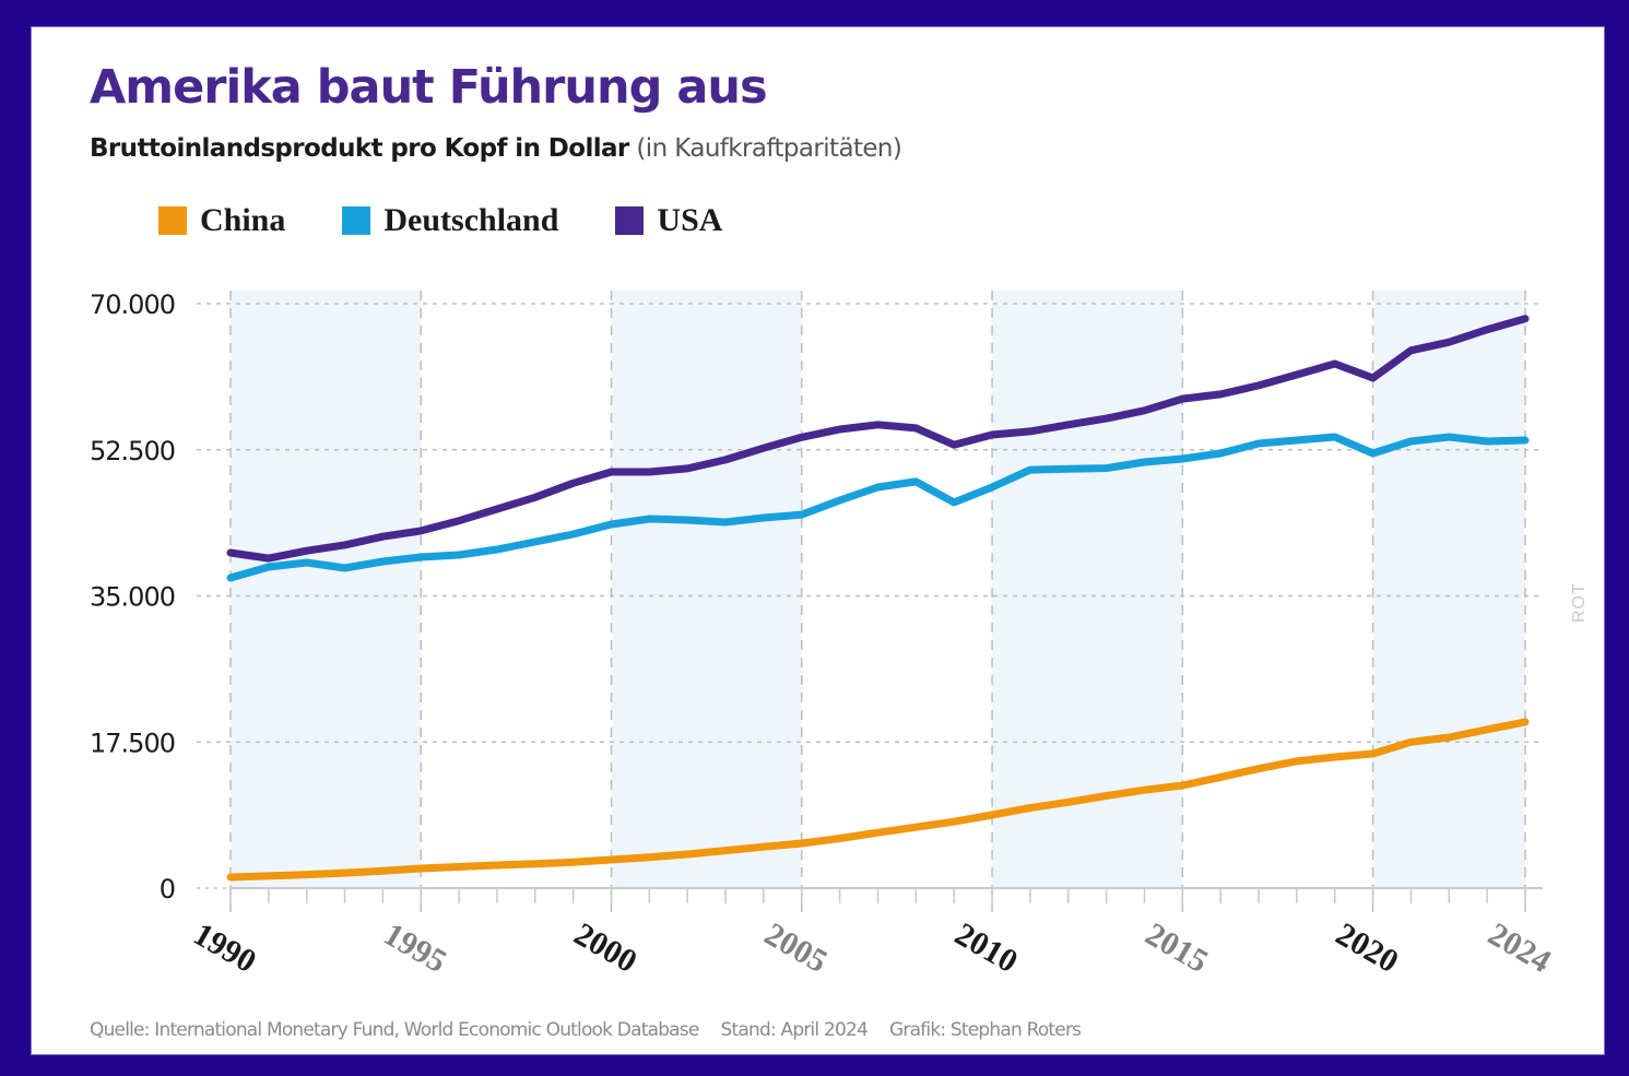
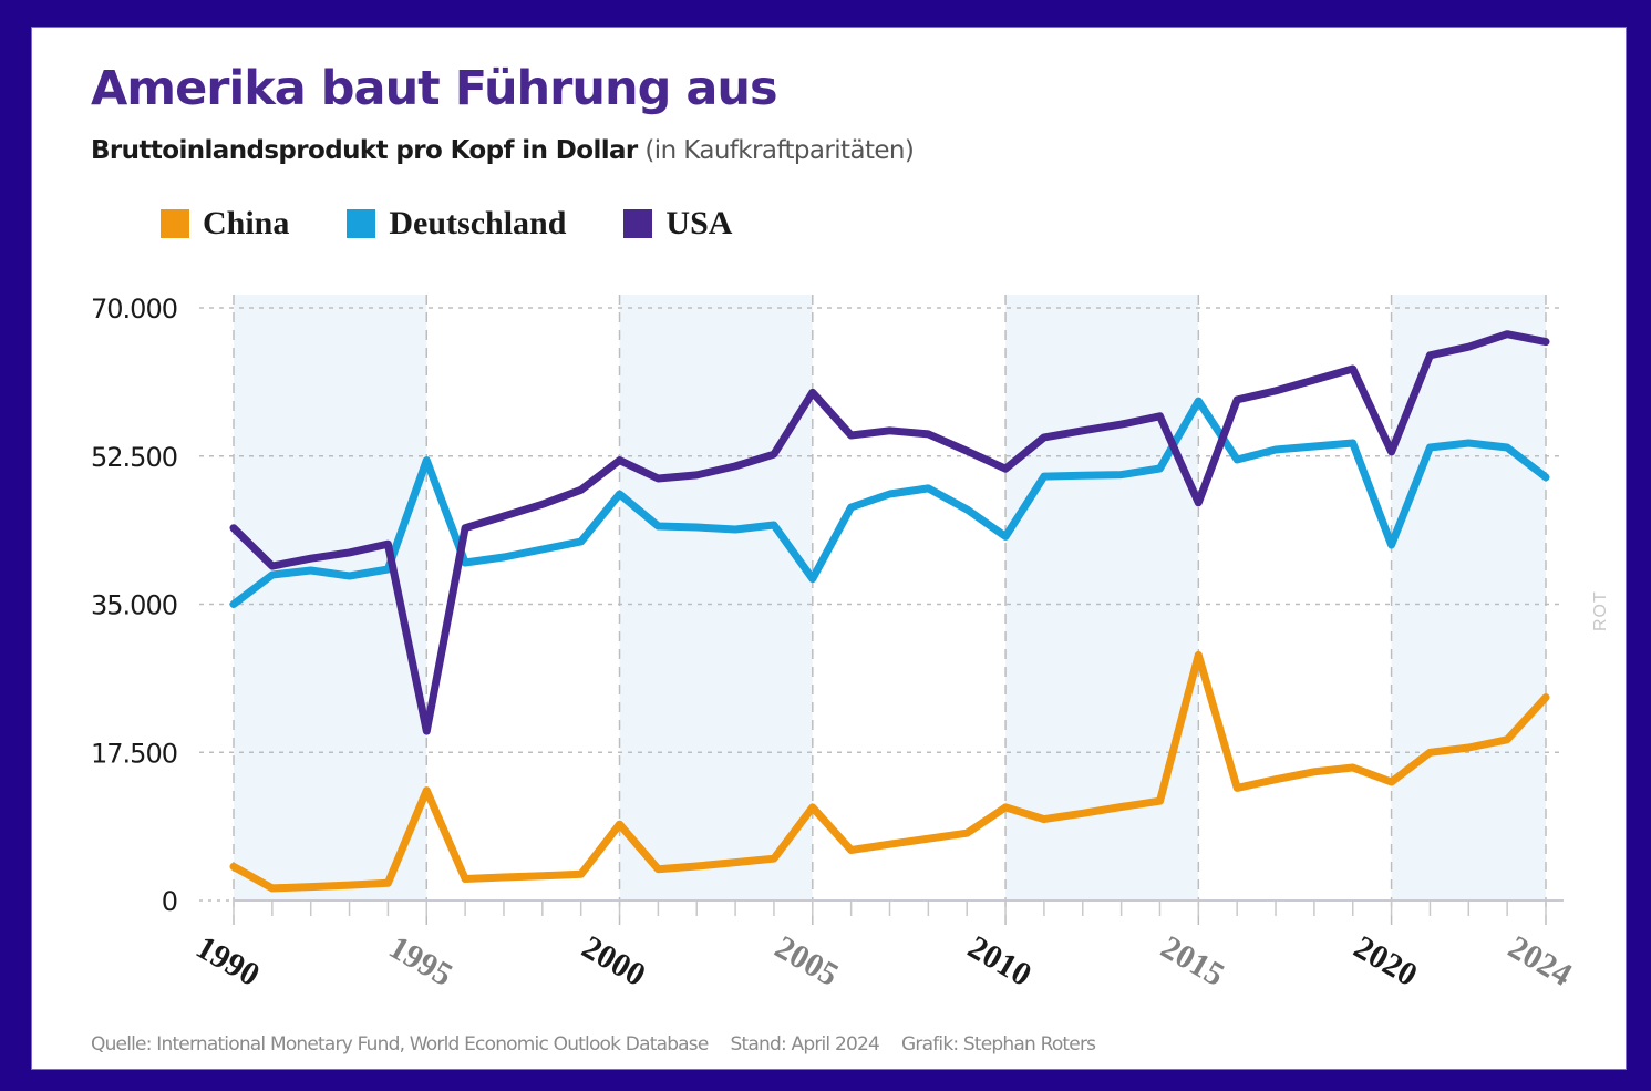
China/1990: 1000 -> 4000
Deutschland/1990: 37000 -> 35000
USA/1990: 40000 -> 44000
China/1995: 2000 -> 13000
Deutschland/1995: 40000 -> 52000
USA/1995: 43000 -> 20000
China/2000: 3000 -> 9000
Deutschland/2000: 44000 -> 48000
USA/2000: 50000 -> 52000
China/2005: 5000 -> 11000
Deutschland/2005: 45000 -> 38000
USA/2005: 54000 -> 60000
China/2010: 9000 -> 11000
Deutschland/2010: 48000 -> 43000
USA/2010: 54000 -> 51000
China/2015: 12000 -> 29000
Deutschland/2015: 51000 -> 59000
USA/2015: 59000 -> 47000
China/2020: 16000 -> 14000
Deutschland/2020: 52000 -> 42000
USA/2020: 61000 -> 53000
China/2024: 20000 -> 24000
Deutschland/2024: 54000 -> 50000
USA/2024: 68000 -> 66000
